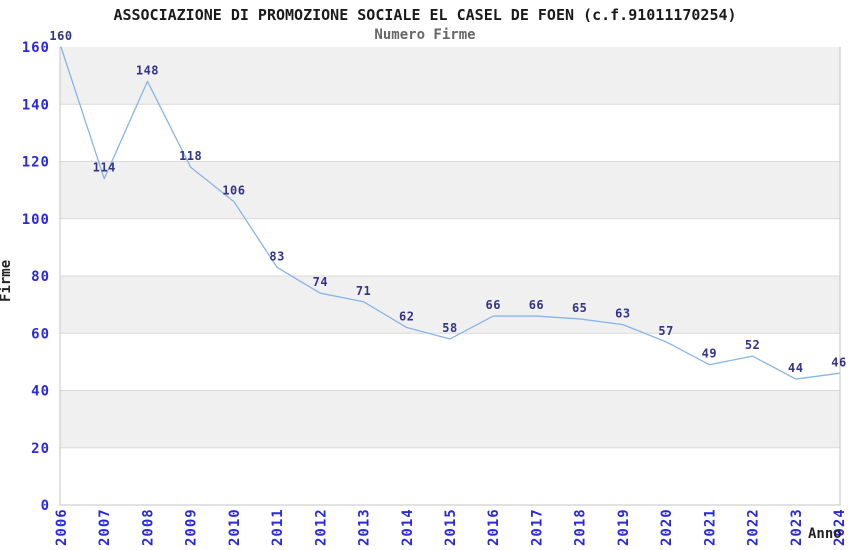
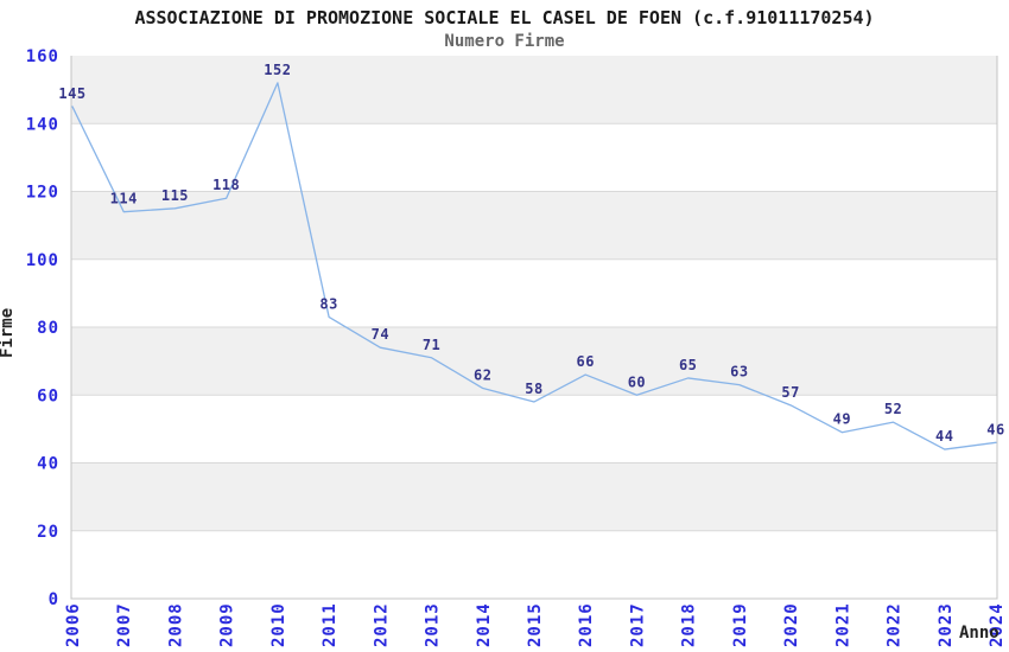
2006: 160 -> 145
2008: 148 -> 115
2010: 106 -> 152
2017: 66 -> 60
